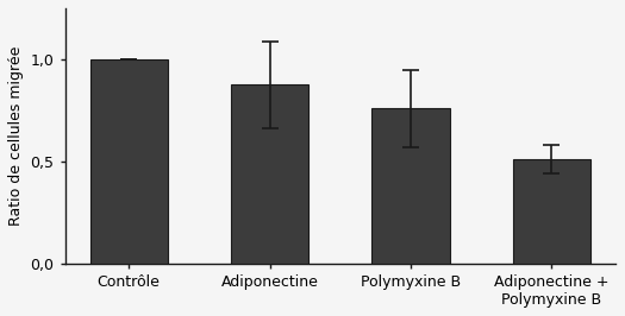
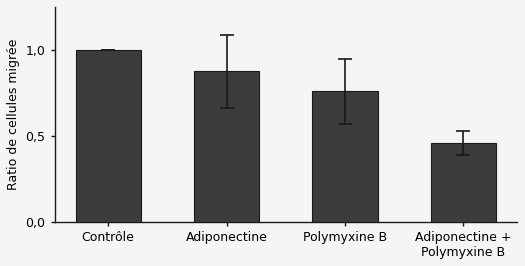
Adiponectine + Polymyxine B: 0,51 -> 0,46
